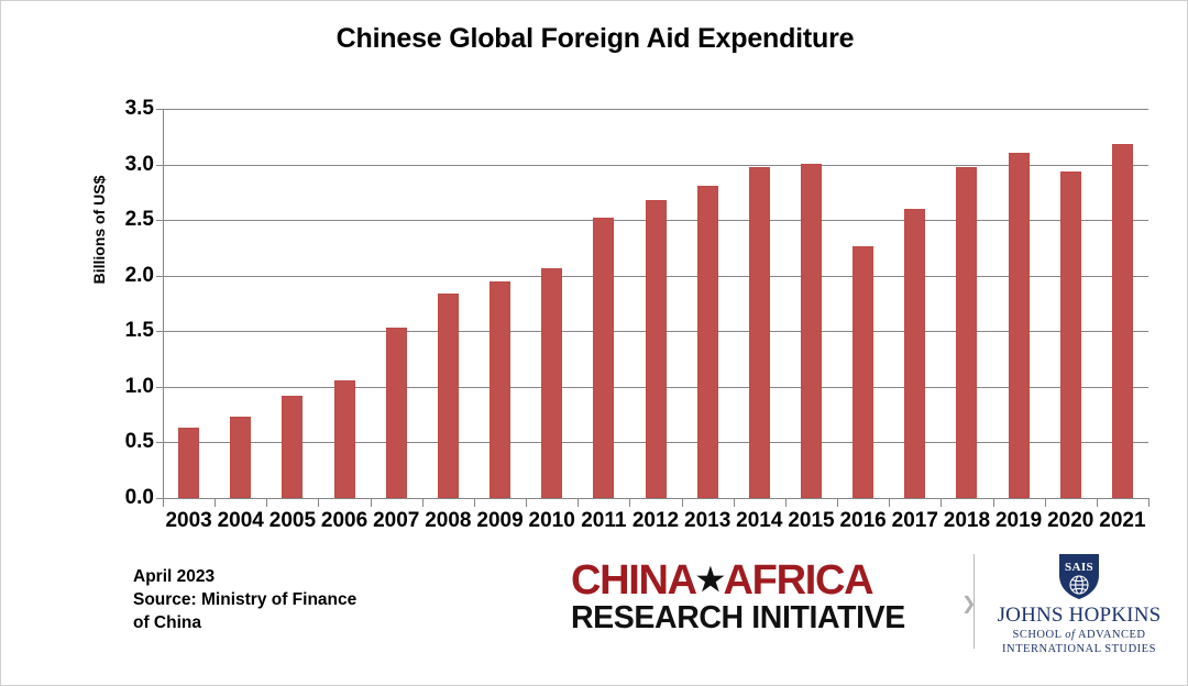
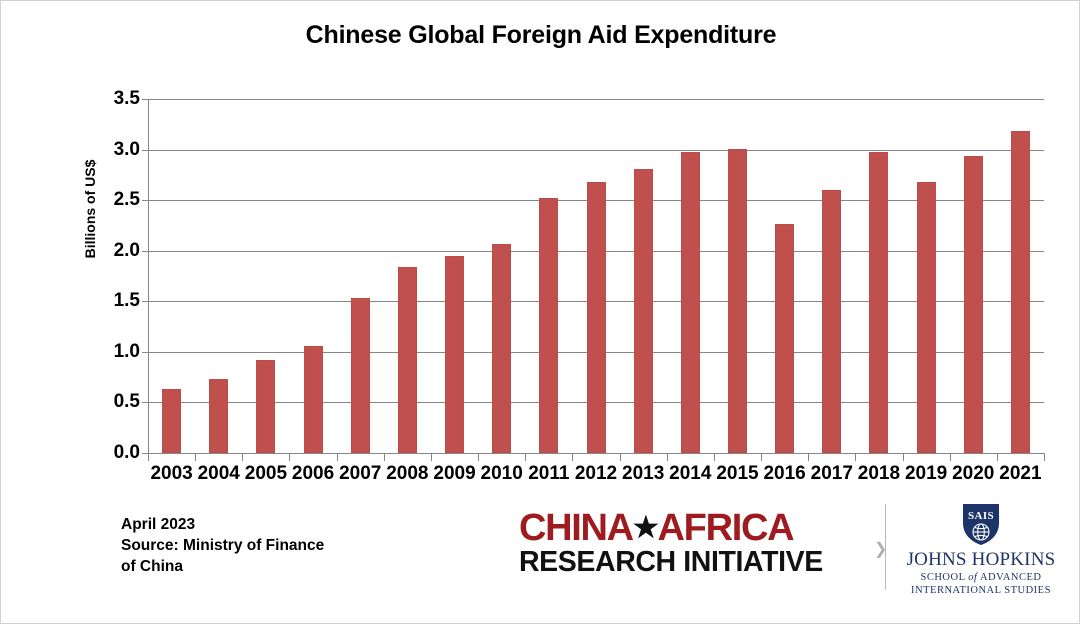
2019: 3.10 -> 2.68
